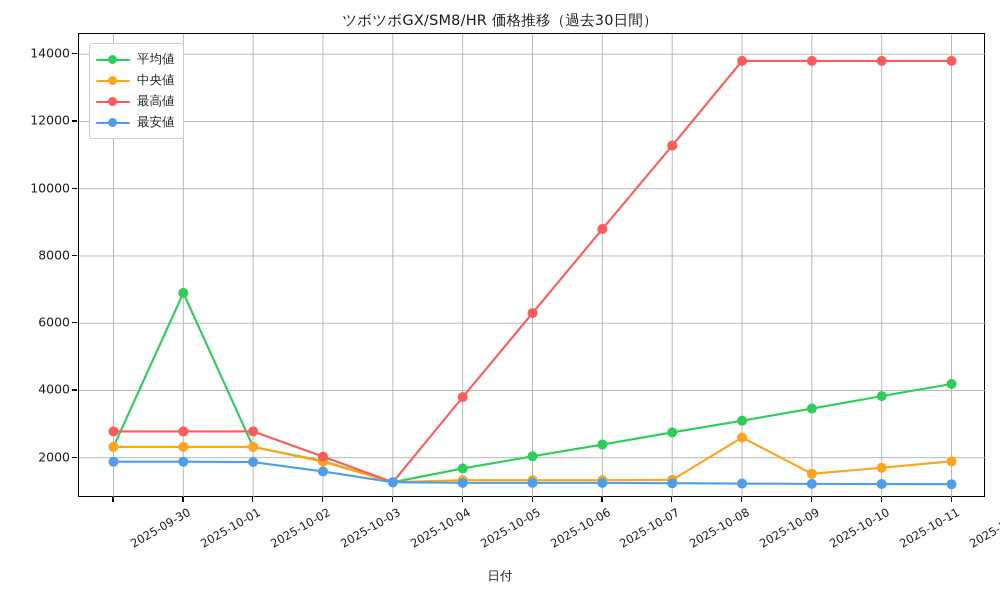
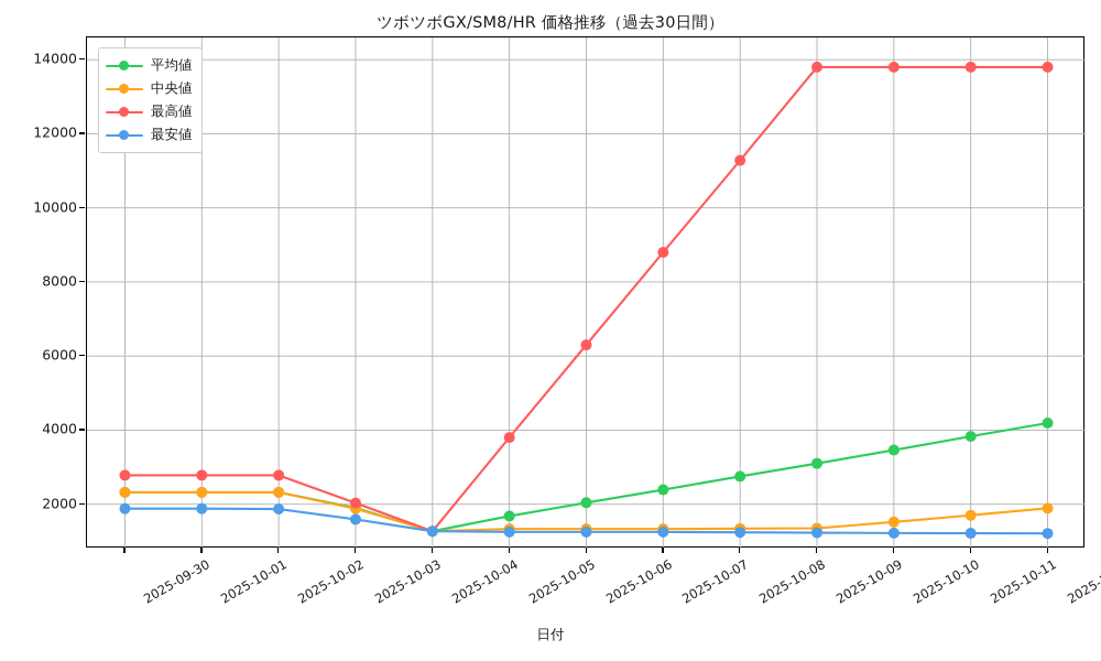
平均値/2025-10-01: 6900 -> 2300
中央値/2025-10-09: 2600 -> 1400
